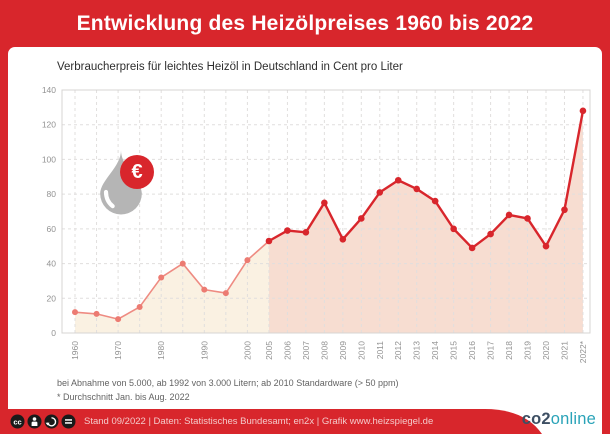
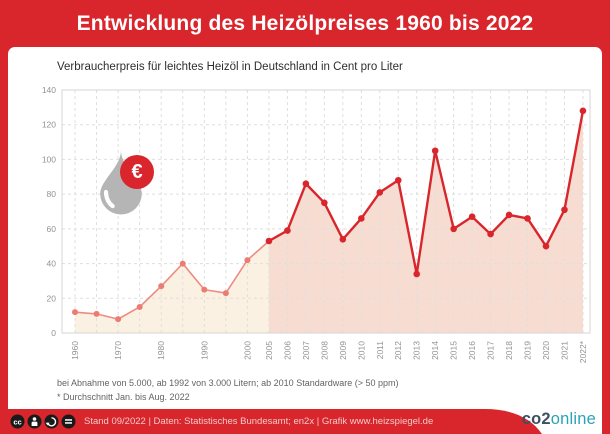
1980: 32 -> 27
2007: 58 -> 86
2013: 83 -> 34
2014: 76 -> 105
2016: 49 -> 67
